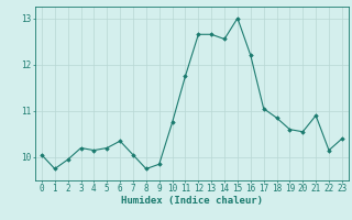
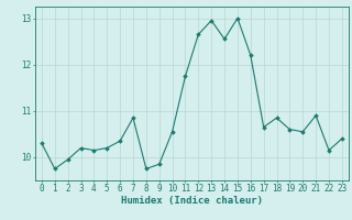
0: 10.05 -> 10.30
7: 10.05 -> 10.85
10: 10.75 -> 10.55
13: 12.65 -> 12.95
17: 11.05 -> 10.65
